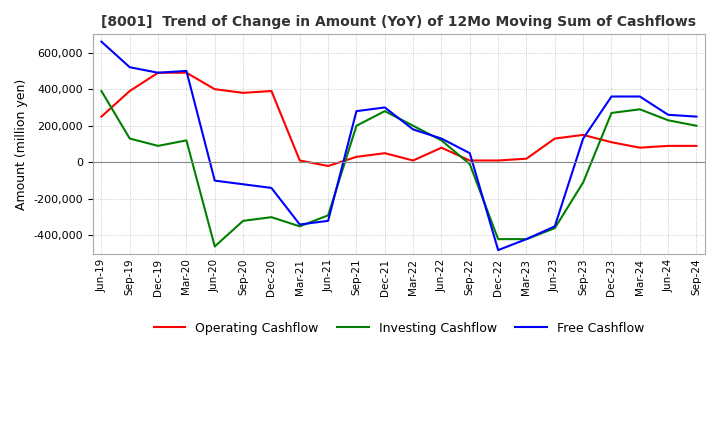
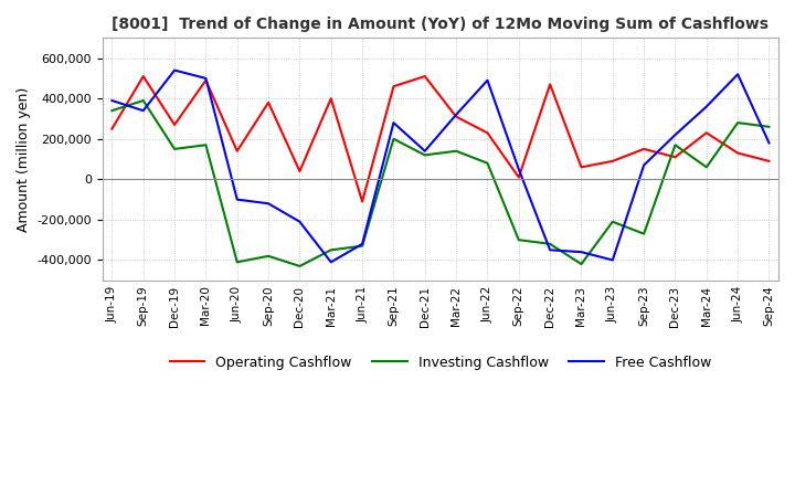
Investing Cashflow/Jun-19: 390,000 -> 340,000
Free Cashflow/Jun-19: 660,000 -> 390,000
Operating Cashflow/Sep-19: 390,000 -> 510,000
Investing Cashflow/Sep-19: 130,000 -> 390,000
Free Cashflow/Sep-19: 520,000 -> 340,000
Operating Cashflow/Dec-19: 490,000 -> 270,000
Investing Cashflow/Dec-19: 90,000 -> 150,000
Free Cashflow/Dec-19: 490,000 -> 540,000
Investing Cashflow/Mar-20: 120,000 -> 170,000
Operating Cashflow/Jun-20: 400,000 -> 140,000
Investing Cashflow/Jun-20: -460,000 -> -410,000
Investing Cashflow/Sep-20: -320,000 -> -380,000
Operating Cashflow/Dec-20: 390,000 -> 40,000
Investing Cashflow/Dec-20: -300,000 -> -430,000
Free Cashflow/Dec-20: -140,000 -> -210,000
Operating Cashflow/Mar-21: 10,000 -> 400,000
Free Cashflow/Mar-21: -340,000 -> -410,000
Operating Cashflow/Jun-21: -20,000 -> -110,000
Investing Cashflow/Jun-21: -290,000 -> -330,000
Operating Cashflow/Sep-21: 30,000 -> 460,000
Operating Cashflow/Dec-21: 50,000 -> 510,000
Investing Cashflow/Dec-21: 280,000 -> 120,000
Free Cashflow/Dec-21: 300,000 -> 140,000
Operating Cashflow/Mar-22: 10,000 -> 310,000
Investing Cashflow/Mar-22: 200,000 -> 140,000
Free Cashflow/Mar-22: 180,000 -> 320,000
Operating Cashflow/Jun-22: 80,000 -> 230,000
Investing Cashflow/Jun-22: 120,000 -> 80,000
Free Cashflow/Jun-22: 130,000 -> 490,000
Investing Cashflow/Sep-22: -10,000 -> -300,000
Operating Cashflow/Dec-22: 10,000 -> 470,000
Investing Cashflow/Dec-22: -420,000 -> -320,000
Free Cashflow/Dec-22: -480,000 -> -350,000
Operating Cashflow/Mar-23: 20,000 -> 60,000
Free Cashflow/Mar-23: -420,000 -> -360,000
Operating Cashflow/Jun-23: 130,000 -> 90,000
Investing Cashflow/Jun-23: -360,000 -> -210,000
Free Cashflow/Jun-23: -350,000 -> -400,000
Investing Cashflow/Sep-23: -110,000 -> -270,000
Free Cashflow/Sep-23: 130,000 -> 70,000
Investing Cashflow/Dec-23: 270,000 -> 170,000
Free Cashflow/Dec-23: 360,000 -> 220,000
Operating Cashflow/Mar-24: 80,000 -> 230,000
Investing Cashflow/Mar-24: 290,000 -> 60,000
Operating Cashflow/Jun-24: 90,000 -> 130,000
Investing Cashflow/Jun-24: 230,000 -> 280,000
Free Cashflow/Jun-24: 260,000 -> 520,000
Investing Cashflow/Sep-24: 200,000 -> 260,000
Free Cashflow/Sep-24: 250,000 -> 180,000
